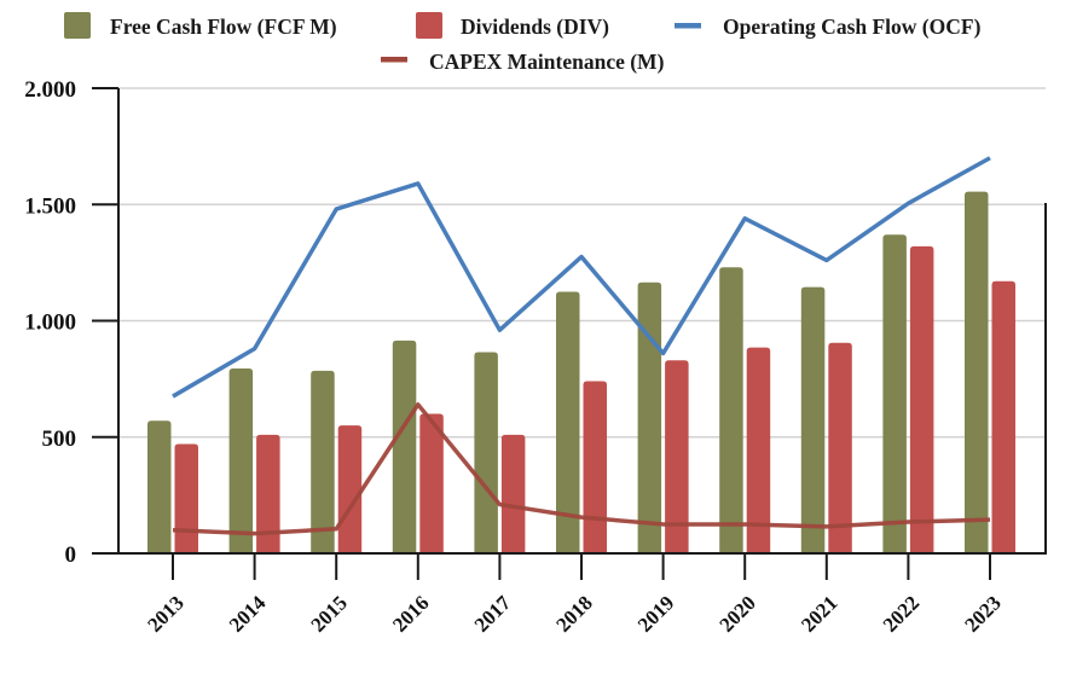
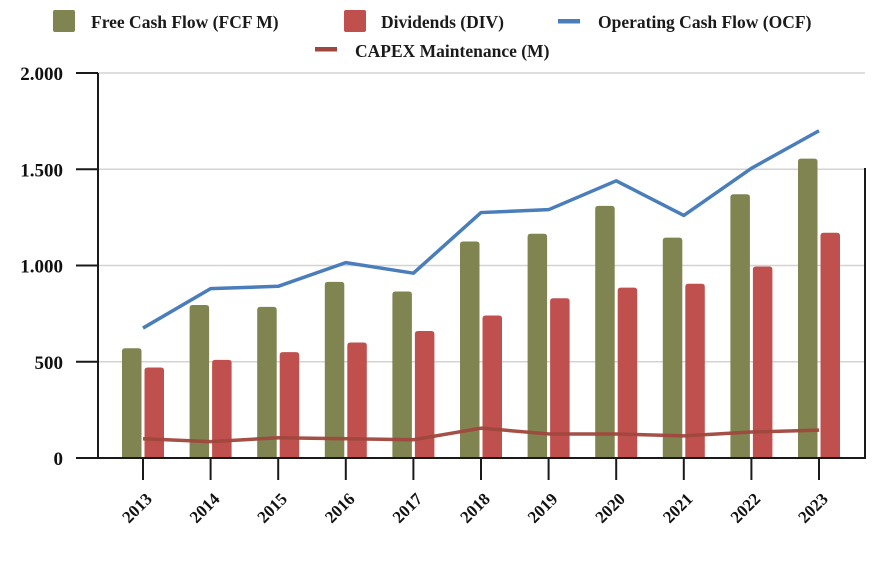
Operating Cash Flow (OCF)/2015: 1480 -> 890
Operating Cash Flow (OCF)/2016: 1590 -> 1020
CAPEX Maintenance (M)/2016: 640 -> 100
Dividends (DIV)/2017: 510 -> 660
CAPEX Maintenance (M)/2017: 210 -> 100
Operating Cash Flow (OCF)/2019: 860 -> 1290
Free Cash Flow (FCF M)/2020: 1230 -> 1310
Dividends (DIV)/2022: 1320 -> 1000
